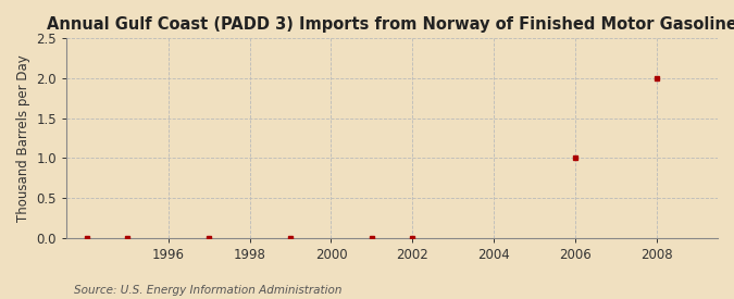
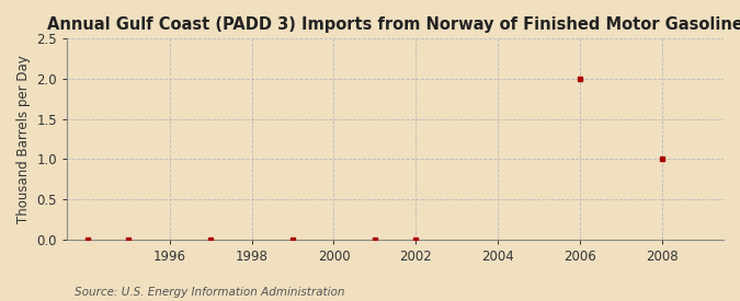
2006: 1 -> 2
2008: 2 -> 1
